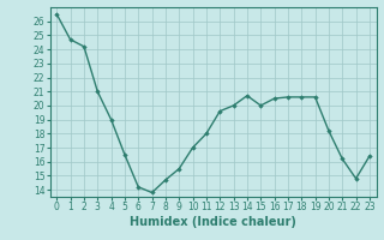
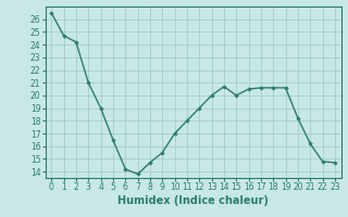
12: 19.6 -> 19.0
23: 16.4 -> 14.7
